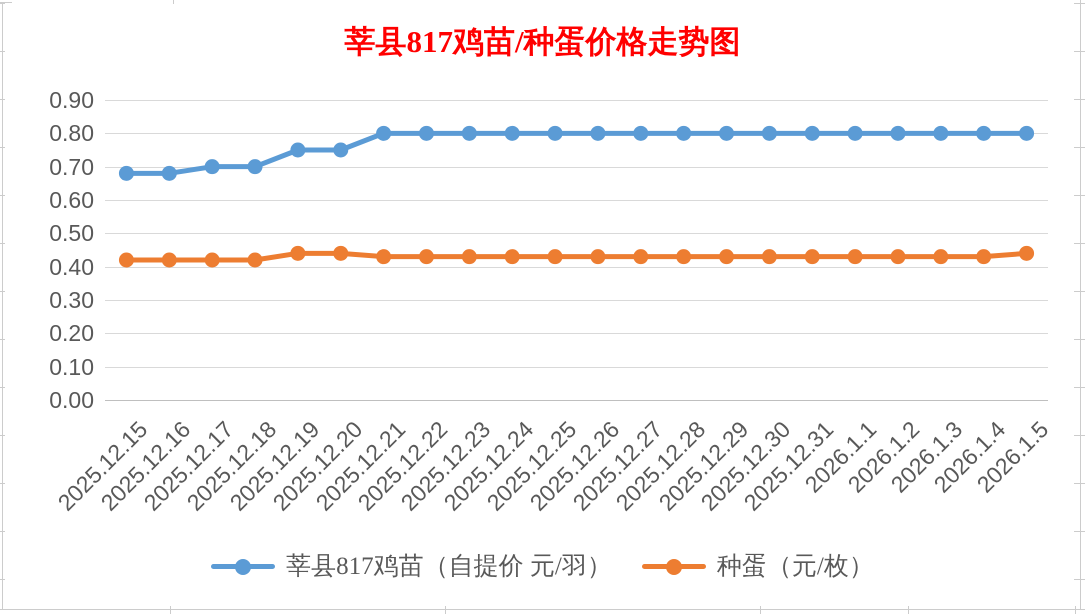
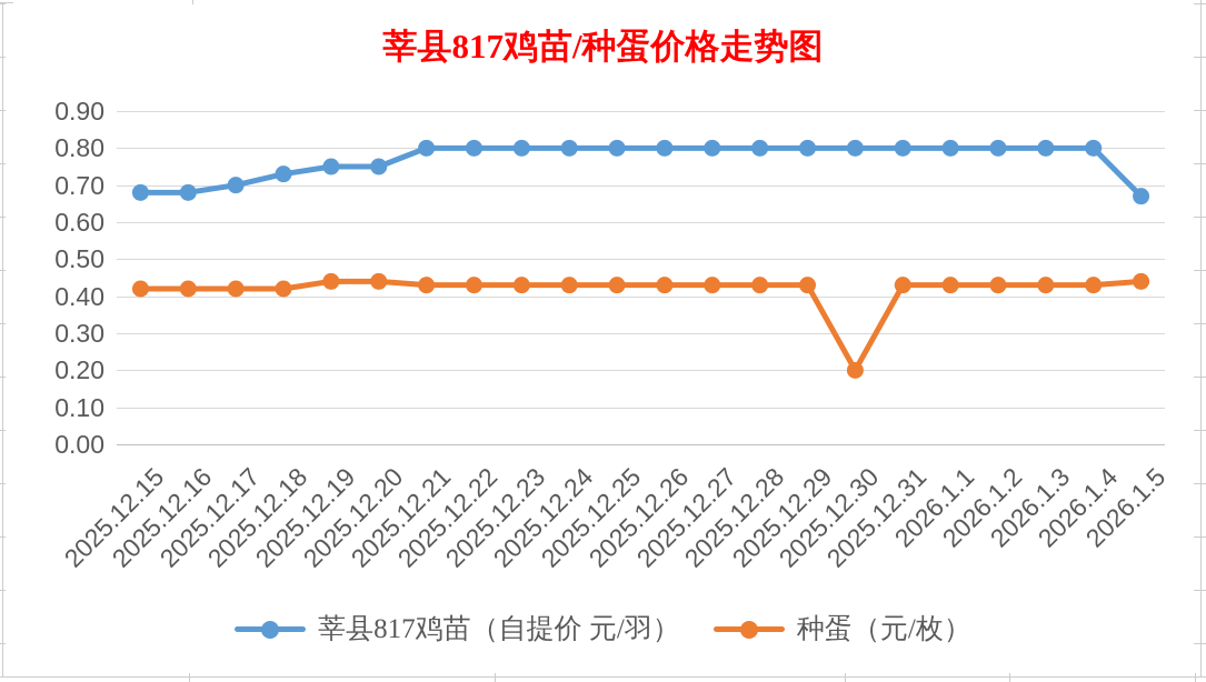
莘县817鸡苗（自提价 元/羽）/2025.12.18: 0.70 -> 0.73
种蛋（元/枚）/2025.12.30: 0.43 -> 0.20
莘县817鸡苗（自提价 元/羽）/2026.1.5: 0.80 -> 0.67
